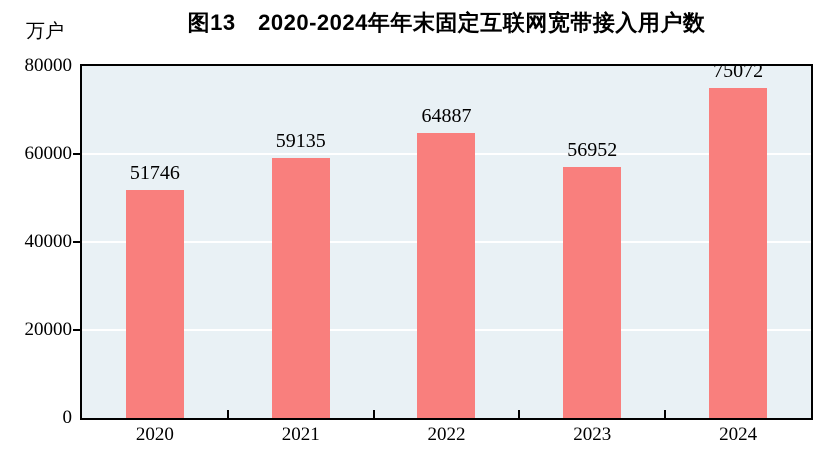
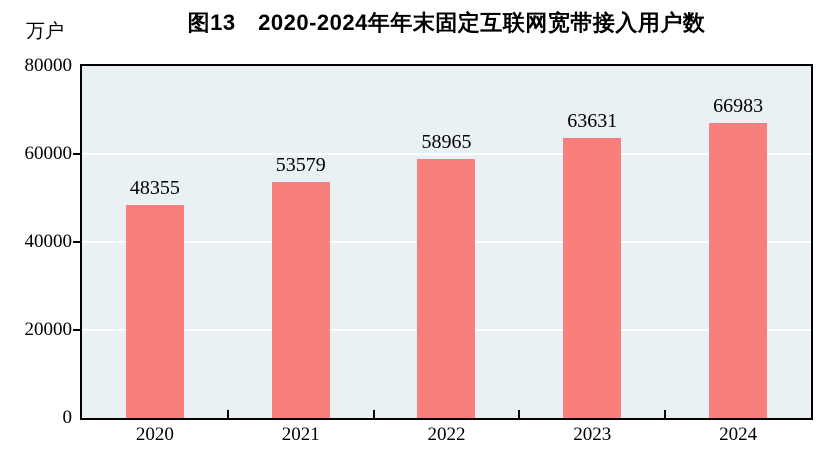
2020: 51746 -> 48355
2021: 59135 -> 53579
2022: 64887 -> 58965
2023: 56952 -> 63631
2024: 75072 -> 66983
